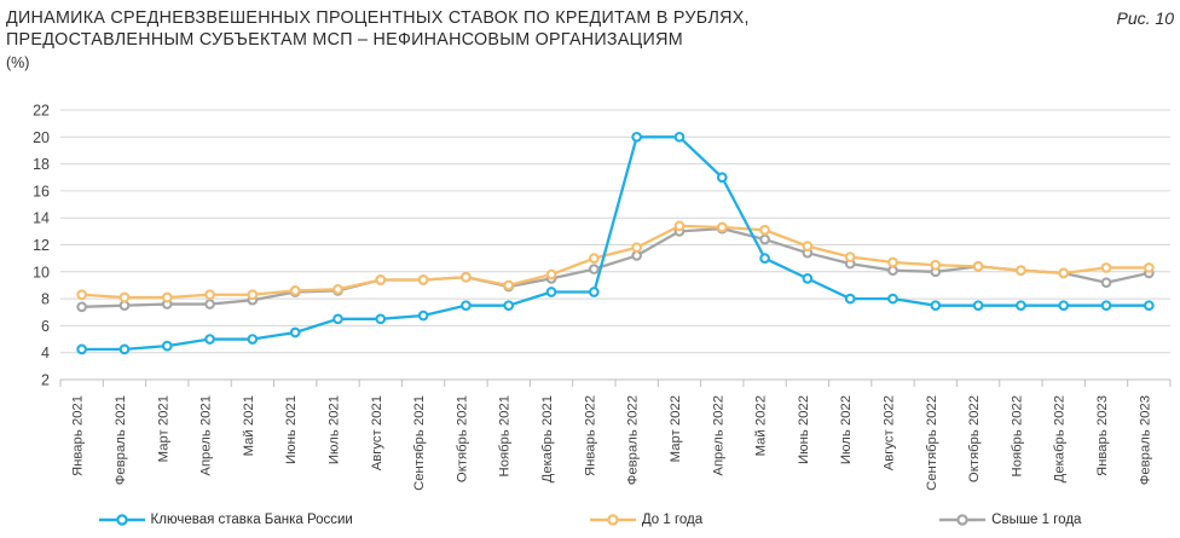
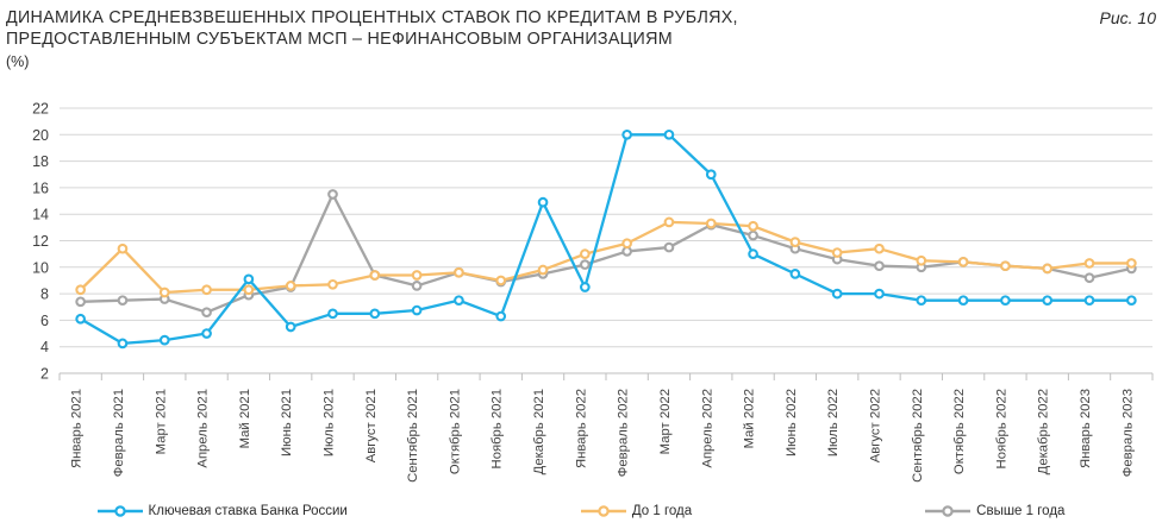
Ключевая ставка Банка России/Январь 2021: 4.2 -> 6.1
До 1 года/Февраль 2021: 8.1 -> 11.4
Свыше 1 года/Апрель 2021: 7.6 -> 6.6
Ключевая ставка Банка России/Май 2021: 5.0 -> 9.1
Свыше 1 года/Июль 2021: 8.6 -> 15.5
Свыше 1 года/Сентябрь 2021: 9.4 -> 8.6
Ключевая ставка Банка России/Ноябрь 2021: 7.5 -> 6.3
Ключевая ставка Банка России/Декабрь 2021: 8.5 -> 14.9
Свыше 1 года/Март 2022: 13.0 -> 11.5
До 1 года/Август 2022: 10.7 -> 11.4
